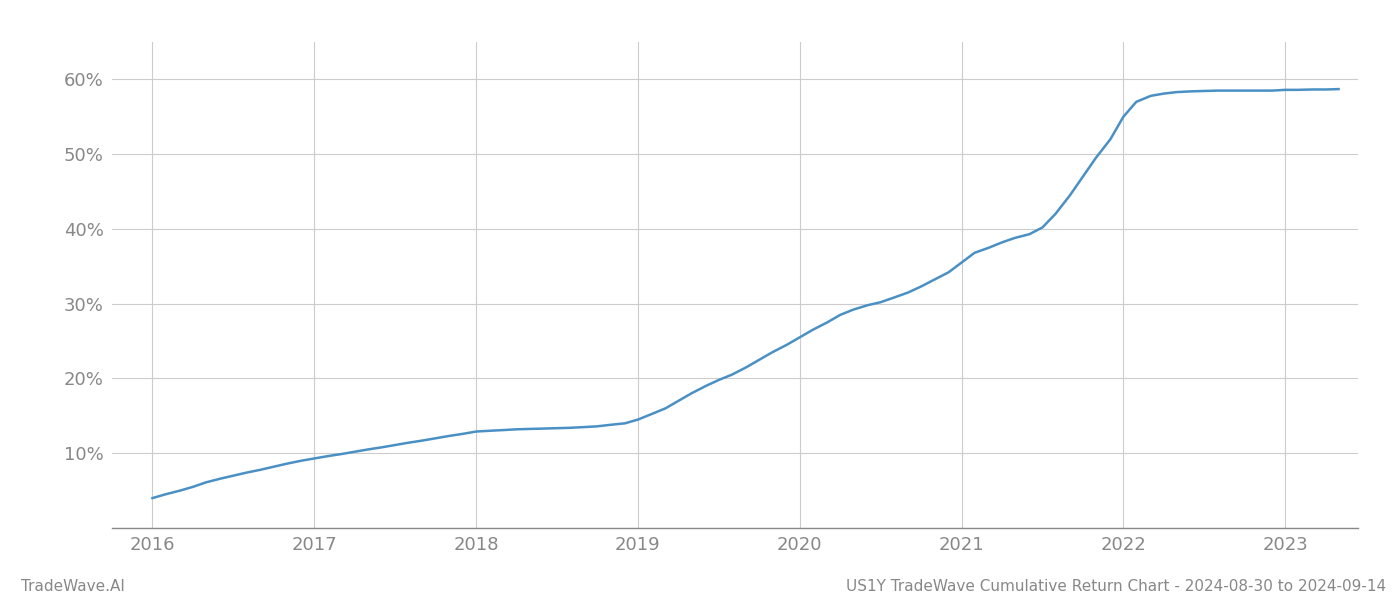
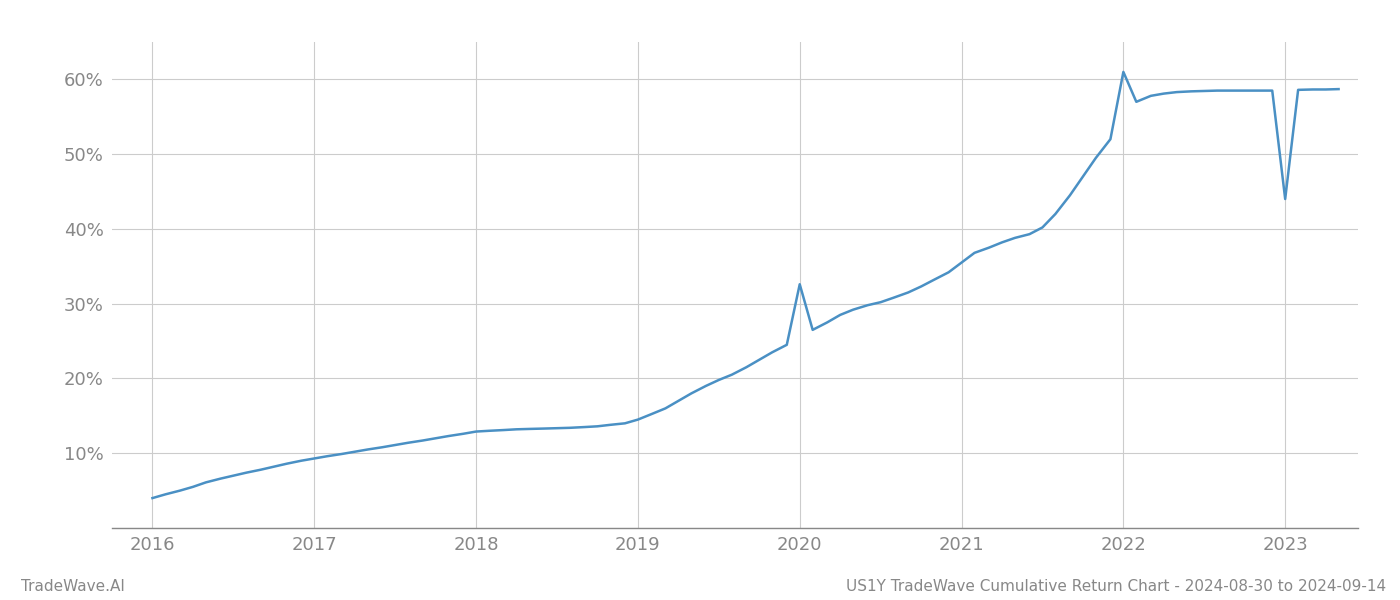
2020: 25.5% -> 32.6%
2022: 55.0% -> 61.0%
2023: 58.6% -> 44.0%
